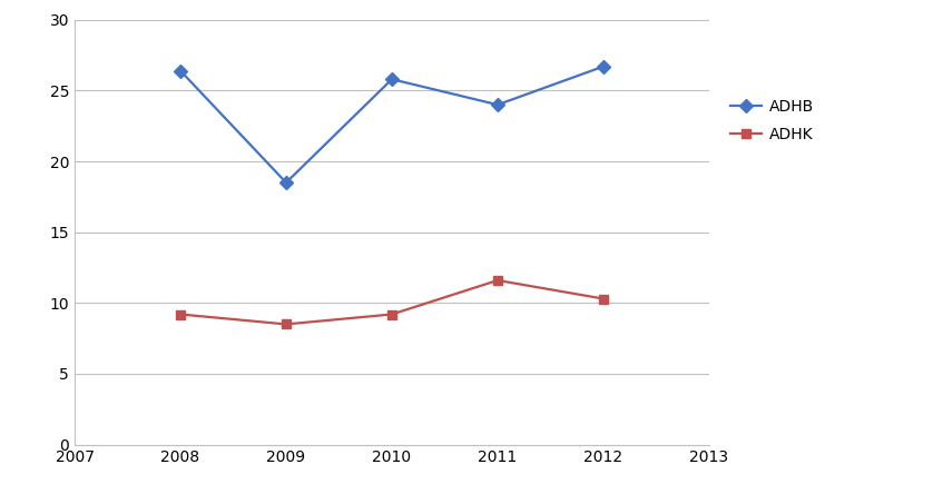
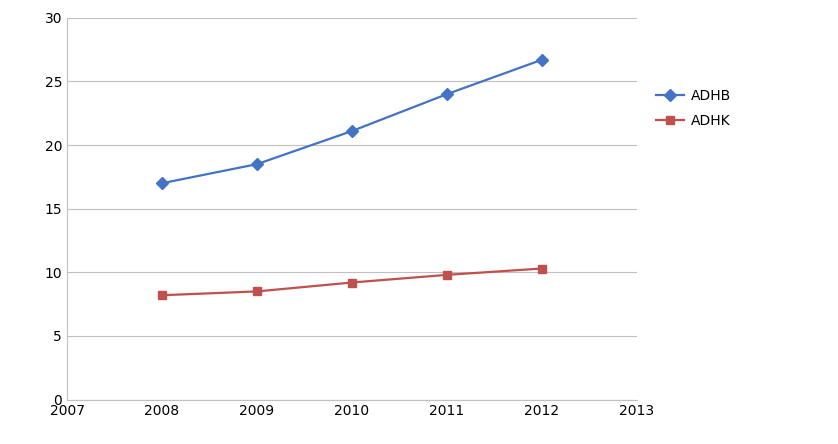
ADHB/2008: 26.4 -> 17.0
ADHK/2008: 9.2 -> 8.2
ADHB/2010: 25.8 -> 21.1
ADHK/2011: 11.6 -> 9.8
